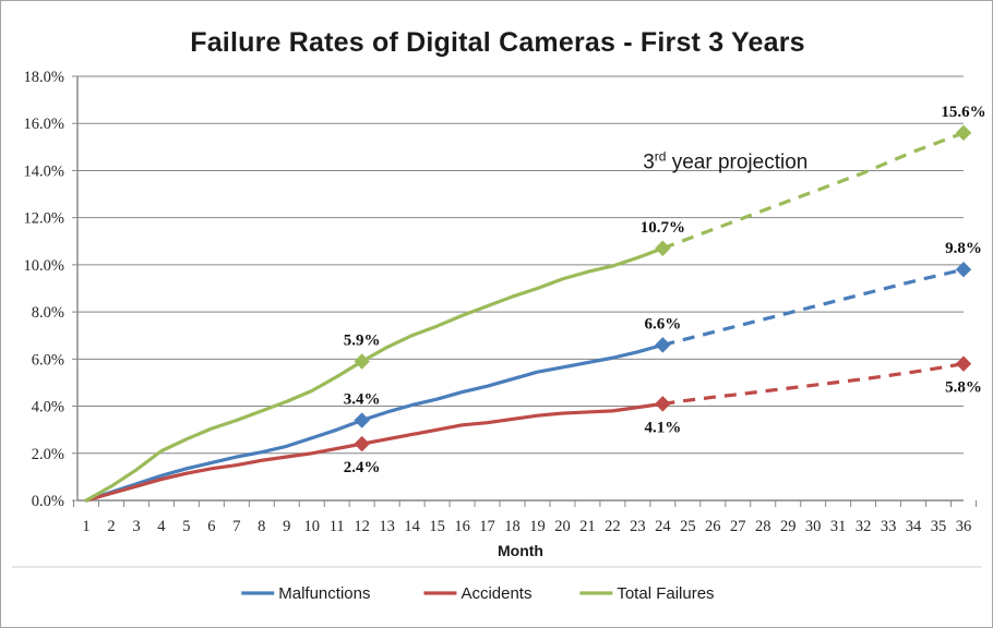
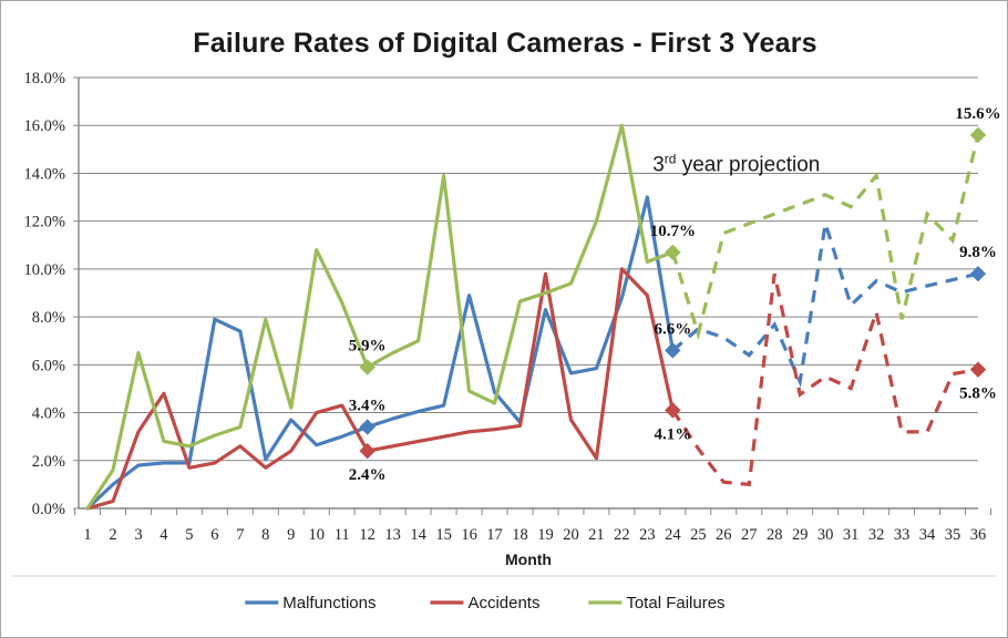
Malfunctions/2: 0.3% -> 1.0%
Total Failures/2: 0.6% -> 1.6%
Malfunctions/3: 0.7% -> 1.8%
Accidents/3: 0.6% -> 3.2%
Total Failures/3: 1.3% -> 6.5%
Malfunctions/4: 1.1% -> 1.9%
Accidents/4: 0.9% -> 4.8%
Total Failures/4: 2.1% -> 2.8%
Malfunctions/5: 1.4% -> 1.9%
Accidents/5: 1.1% -> 1.7%
Malfunctions/6: 1.6% -> 7.9%
Accidents/6: 1.4% -> 1.9%
Malfunctions/7: 1.9% -> 7.4%
Accidents/7: 1.5% -> 2.6%
Total Failures/8: 3.8% -> 7.9%
Malfunctions/9: 2.3% -> 3.7%
Accidents/9: 1.9% -> 2.4%
Accidents/10: 2.0% -> 4.0%
Total Failures/10: 4.7% -> 10.8%
Accidents/11: 2.2% -> 4.3%
Total Failures/11: 5.2% -> 8.6%
Total Failures/15: 7.4% -> 13.9%
Malfunctions/16: 4.6% -> 8.9%
Total Failures/16: 7.8% -> 4.9%
Total Failures/17: 8.2% -> 4.4%
Malfunctions/18: 5.2% -> 3.6%
Malfunctions/19: 5.5% -> 8.3%
Accidents/19: 3.6% -> 9.8%
Accidents/21: 3.8% -> 2.1%
Total Failures/21: 9.7% -> 12.0%
Malfunctions/22: 6.0% -> 8.8%
Accidents/22: 3.8% -> 10.0%
Total Failures/22: 9.9% -> 16.0%
Malfunctions/23: 6.3% -> 13.0%
Accidents/23: 4.0% -> 8.9%
Malfunctions/25: 6.9% -> 7.5%
Accidents/25: 4.2% -> 2.5%
Total Failures/25: 11.1% -> 7.3%
Accidents/26: 4.4% -> 1.1%
Malfunctions/27: 7.4% -> 6.4%
Accidents/27: 4.5% -> 1.0%
Accidents/28: 4.6% -> 9.8%
Malfunctions/29: 8.0% -> 5.3%
Malfunctions/30: 8.2% -> 11.9%
Accidents/30: 4.9% -> 5.5%
Total Failures/31: 13.5% -> 12.6%
Malfunctions/32: 8.8% -> 9.5%
Accidents/32: 5.2% -> 8.2%
Accidents/33: 5.3% -> 3.2%
Total Failures/33: 14.3% -> 7.9%
Accidents/34: 5.5% -> 3.2%
Total Failures/34: 14.8% -> 12.3%
Total Failures/35: 15.2% -> 11.2%
